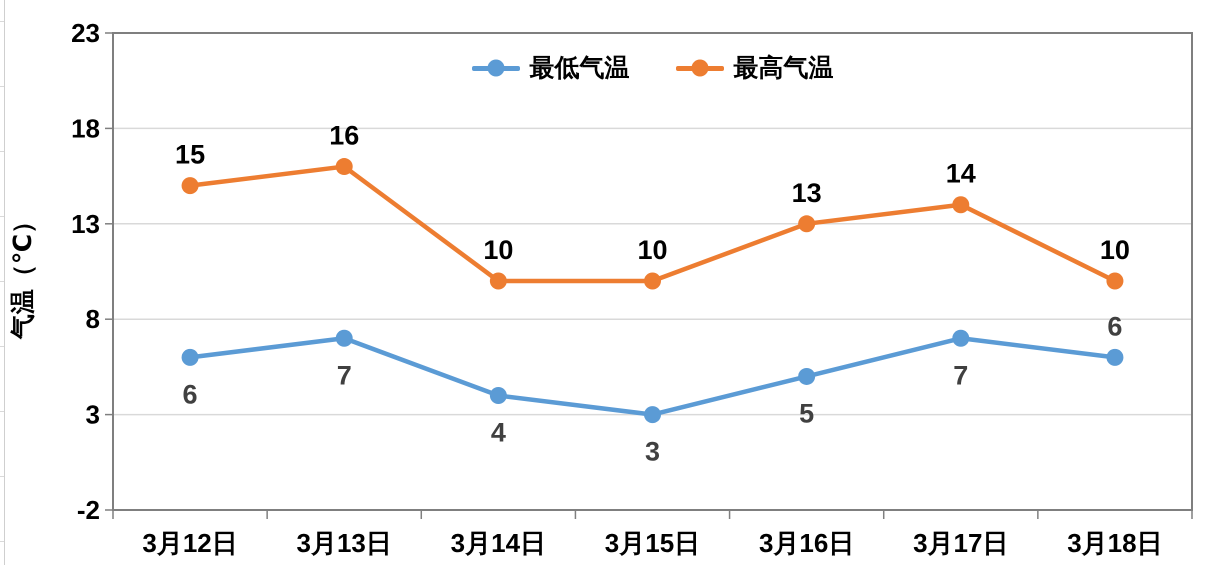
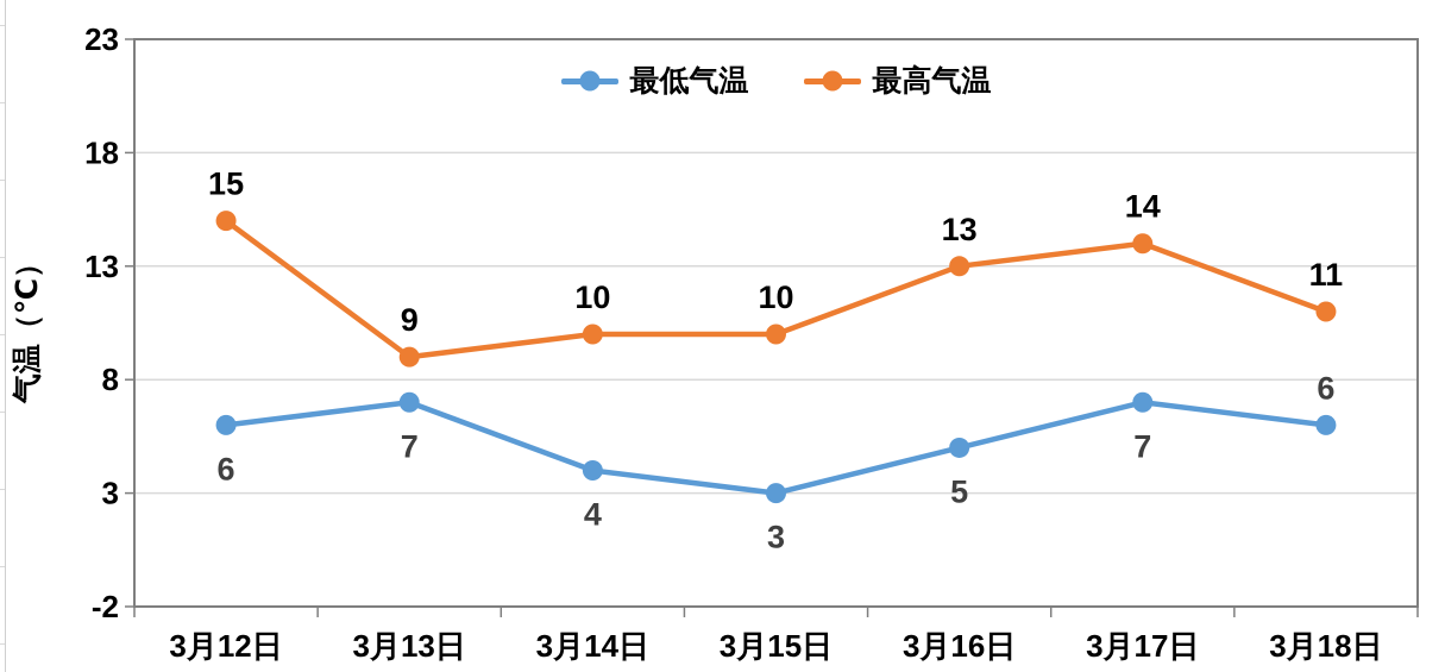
最高气温/3月13日: 16 -> 9
最高气温/3月18日: 10 -> 11
